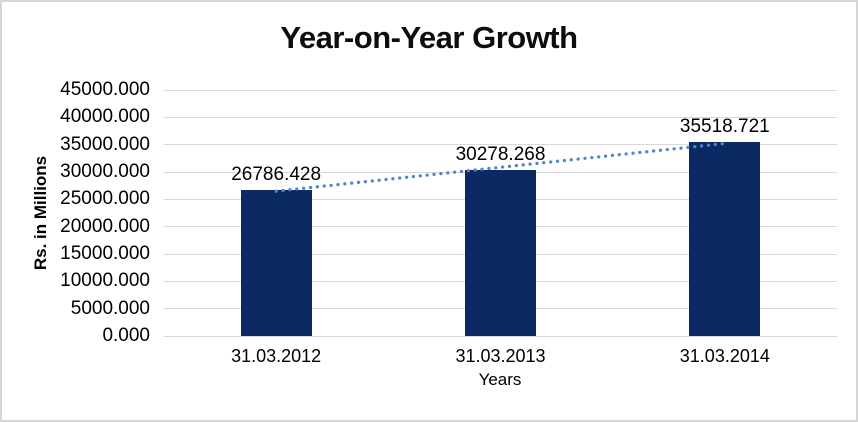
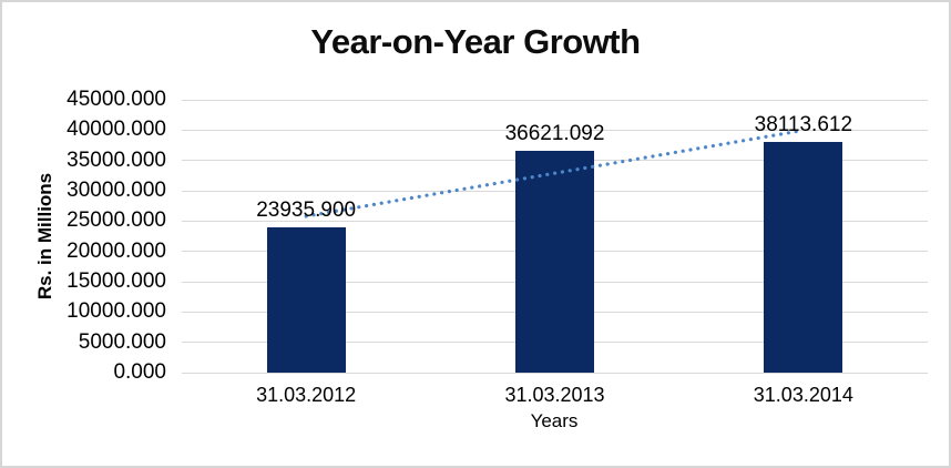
31.03.2012: 26786.428 -> 23935.900
31.03.2013: 30278.268 -> 36621.092
31.03.2014: 35518.721 -> 38113.612
